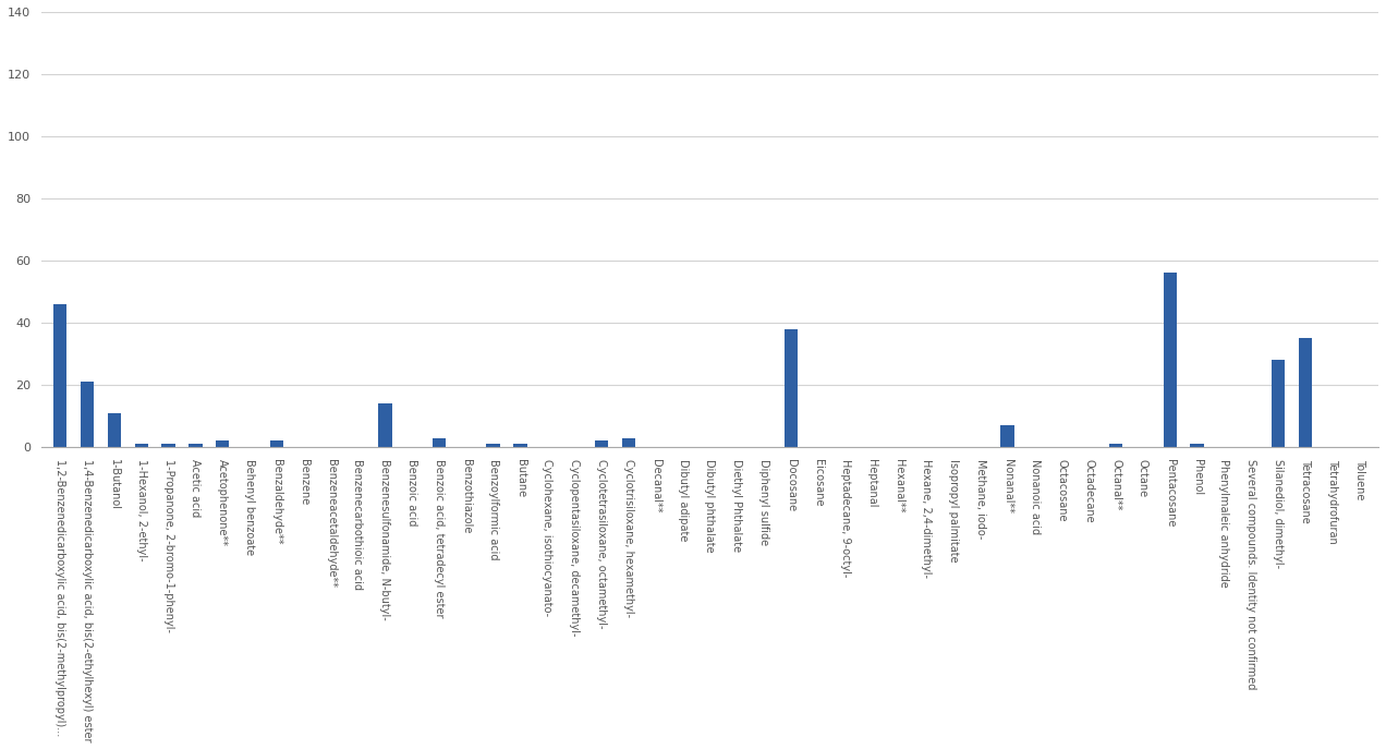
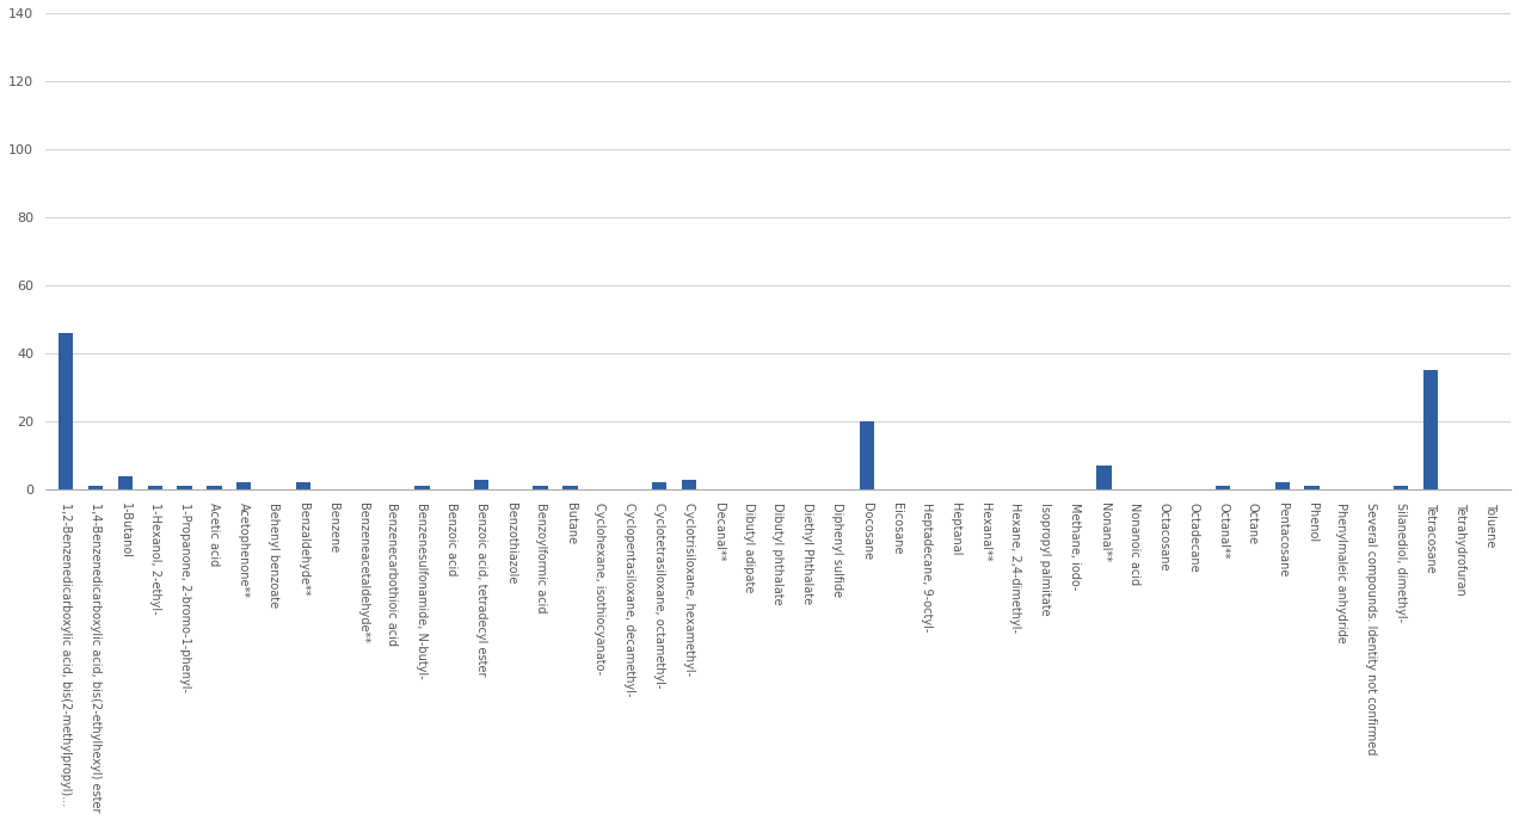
1,4-Benzenedicarboxylic acid, bis(2-ethylhexyl) ester: 21 -> 1
1-Butanol: 11 -> 4
Benzenesulfonamide, N-butyl-: 14 -> 1
Docosane: 38 -> 20
Pentacosane: 56 -> 2
Silanediol, dimethyl-: 28 -> 1
